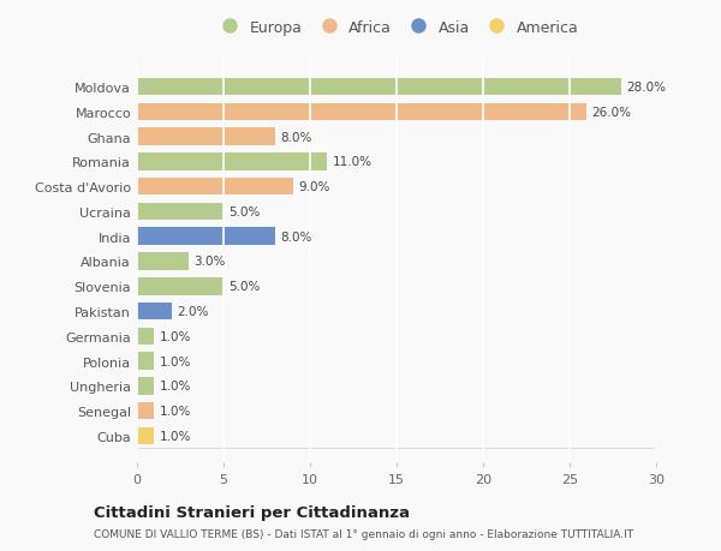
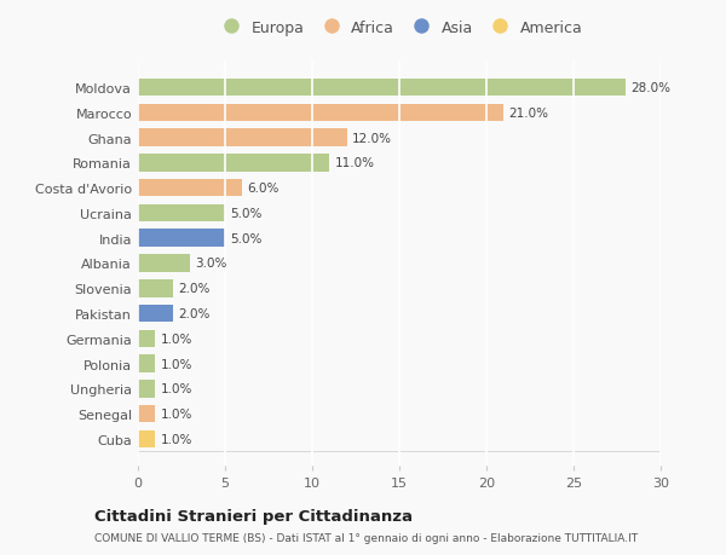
Marocco: 26.0% -> 21.0%
Ghana: 8.0% -> 12.0%
Costa d'Avorio: 9.0% -> 6.0%
India: 8.0% -> 5.0%
Slovenia: 5.0% -> 2.0%
